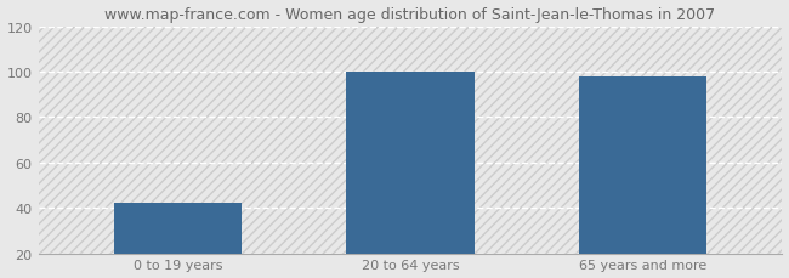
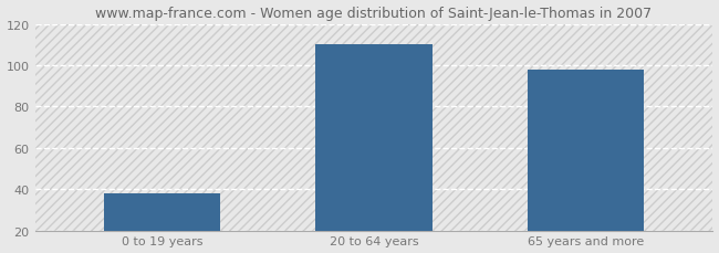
0 to 19 years: 42 -> 38
20 to 64 years: 100 -> 110
